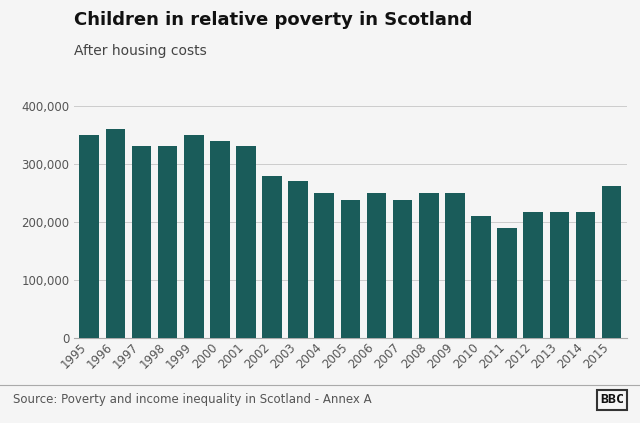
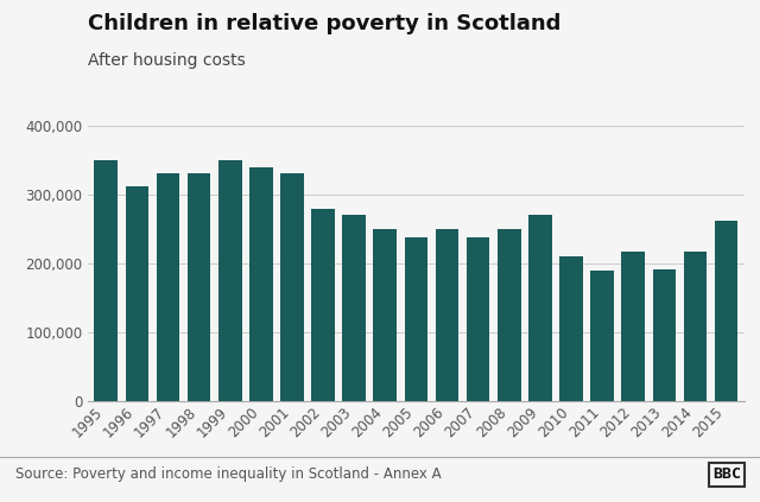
1996: 360,000 -> 312,000
2009: 250,000 -> 270,000
2013: 217,000 -> 192,000
